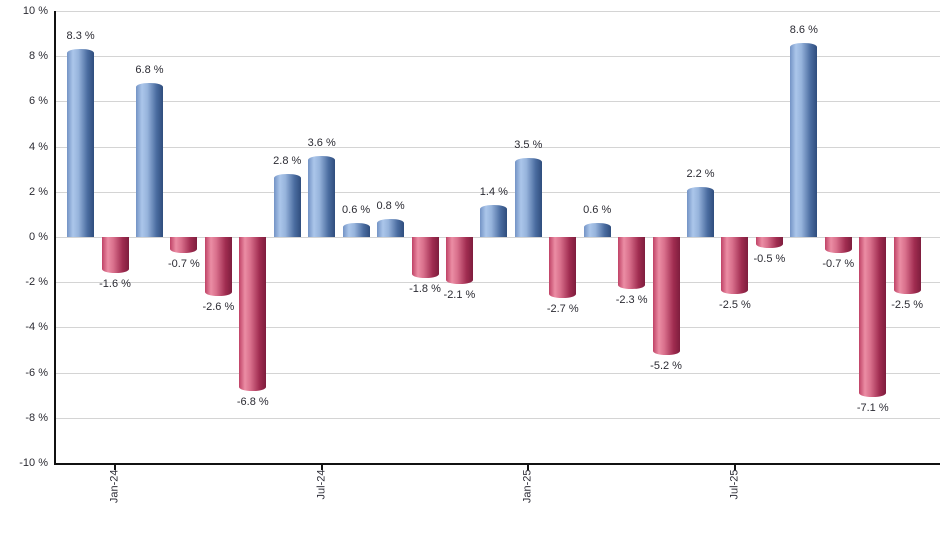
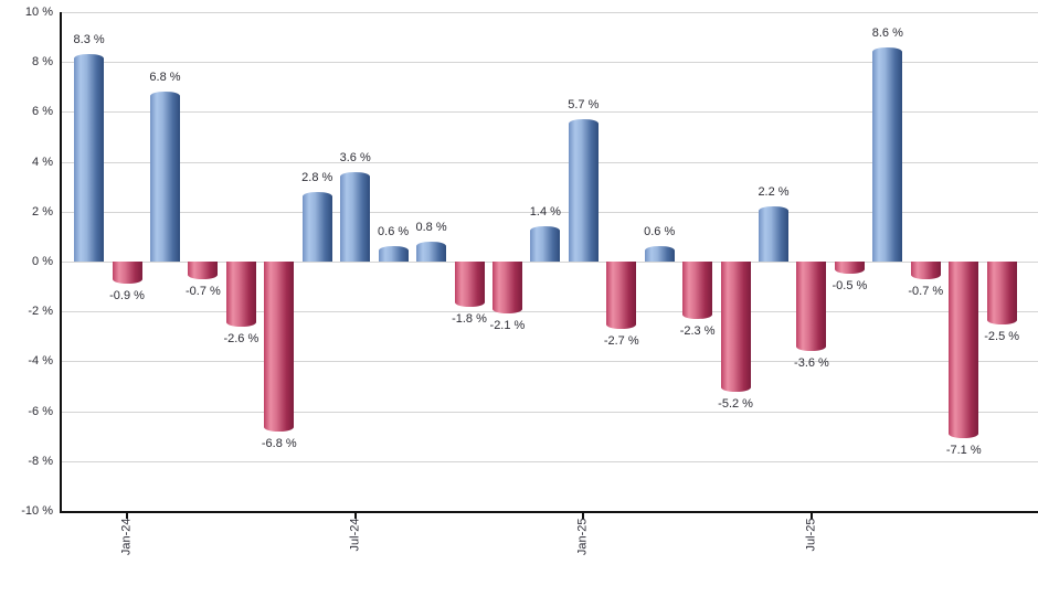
Jan-24: -1.6 -> -0.9
Jan-25: 3.5 -> 5.7
Jul-25: -2.5 -> -3.6
